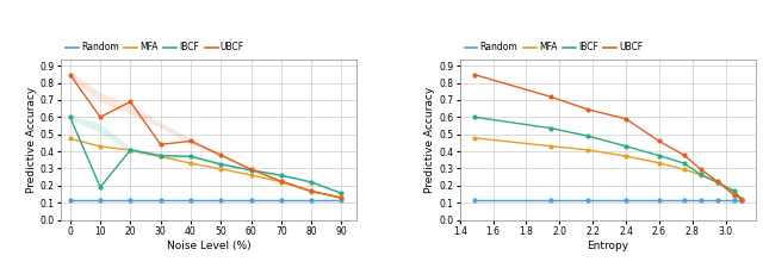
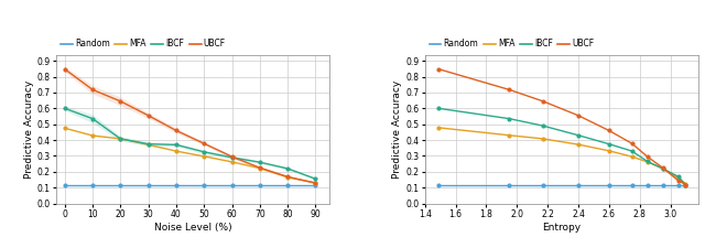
IBCF/10: 0.19 -> 0.54
UBCF/10: 0.60 -> 0.72
UBCF/20: 0.69 -> 0.65
UBCF/30: 0.44 -> 0.56
UBCF/2.4: 0.59 -> 0.56
